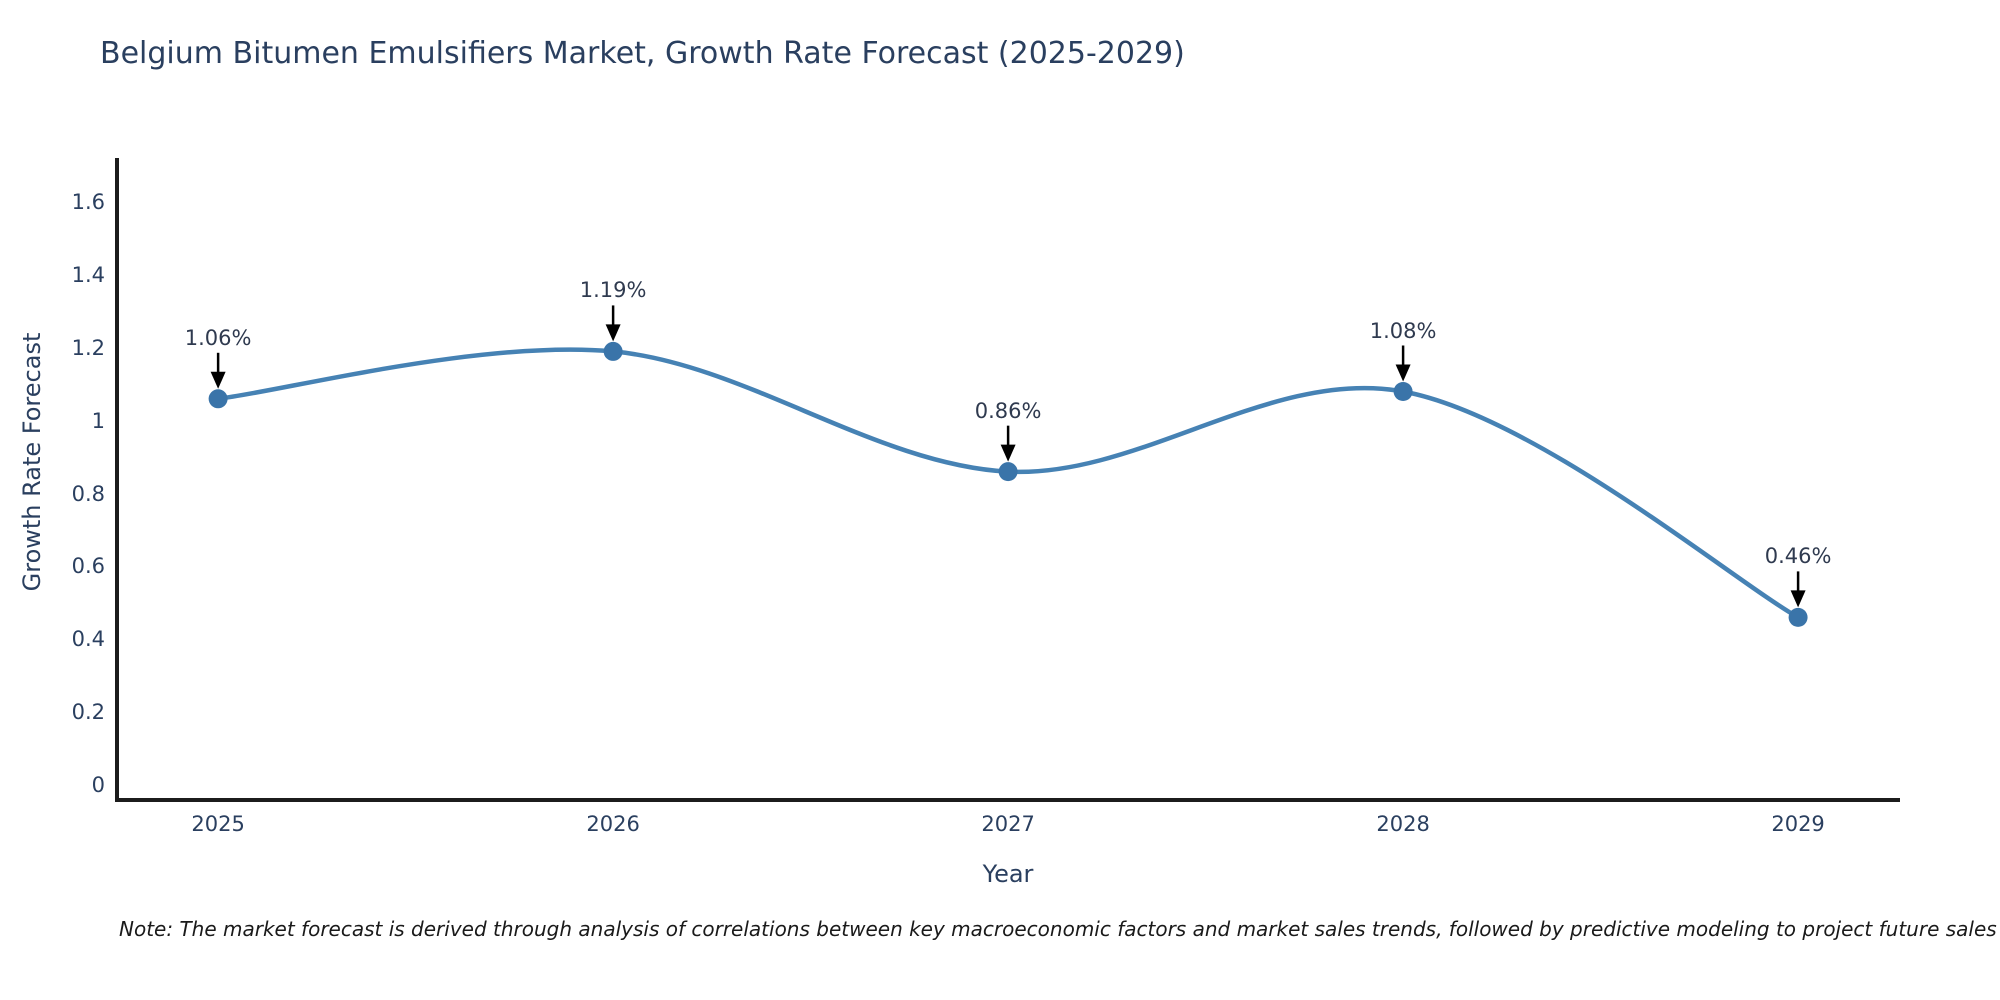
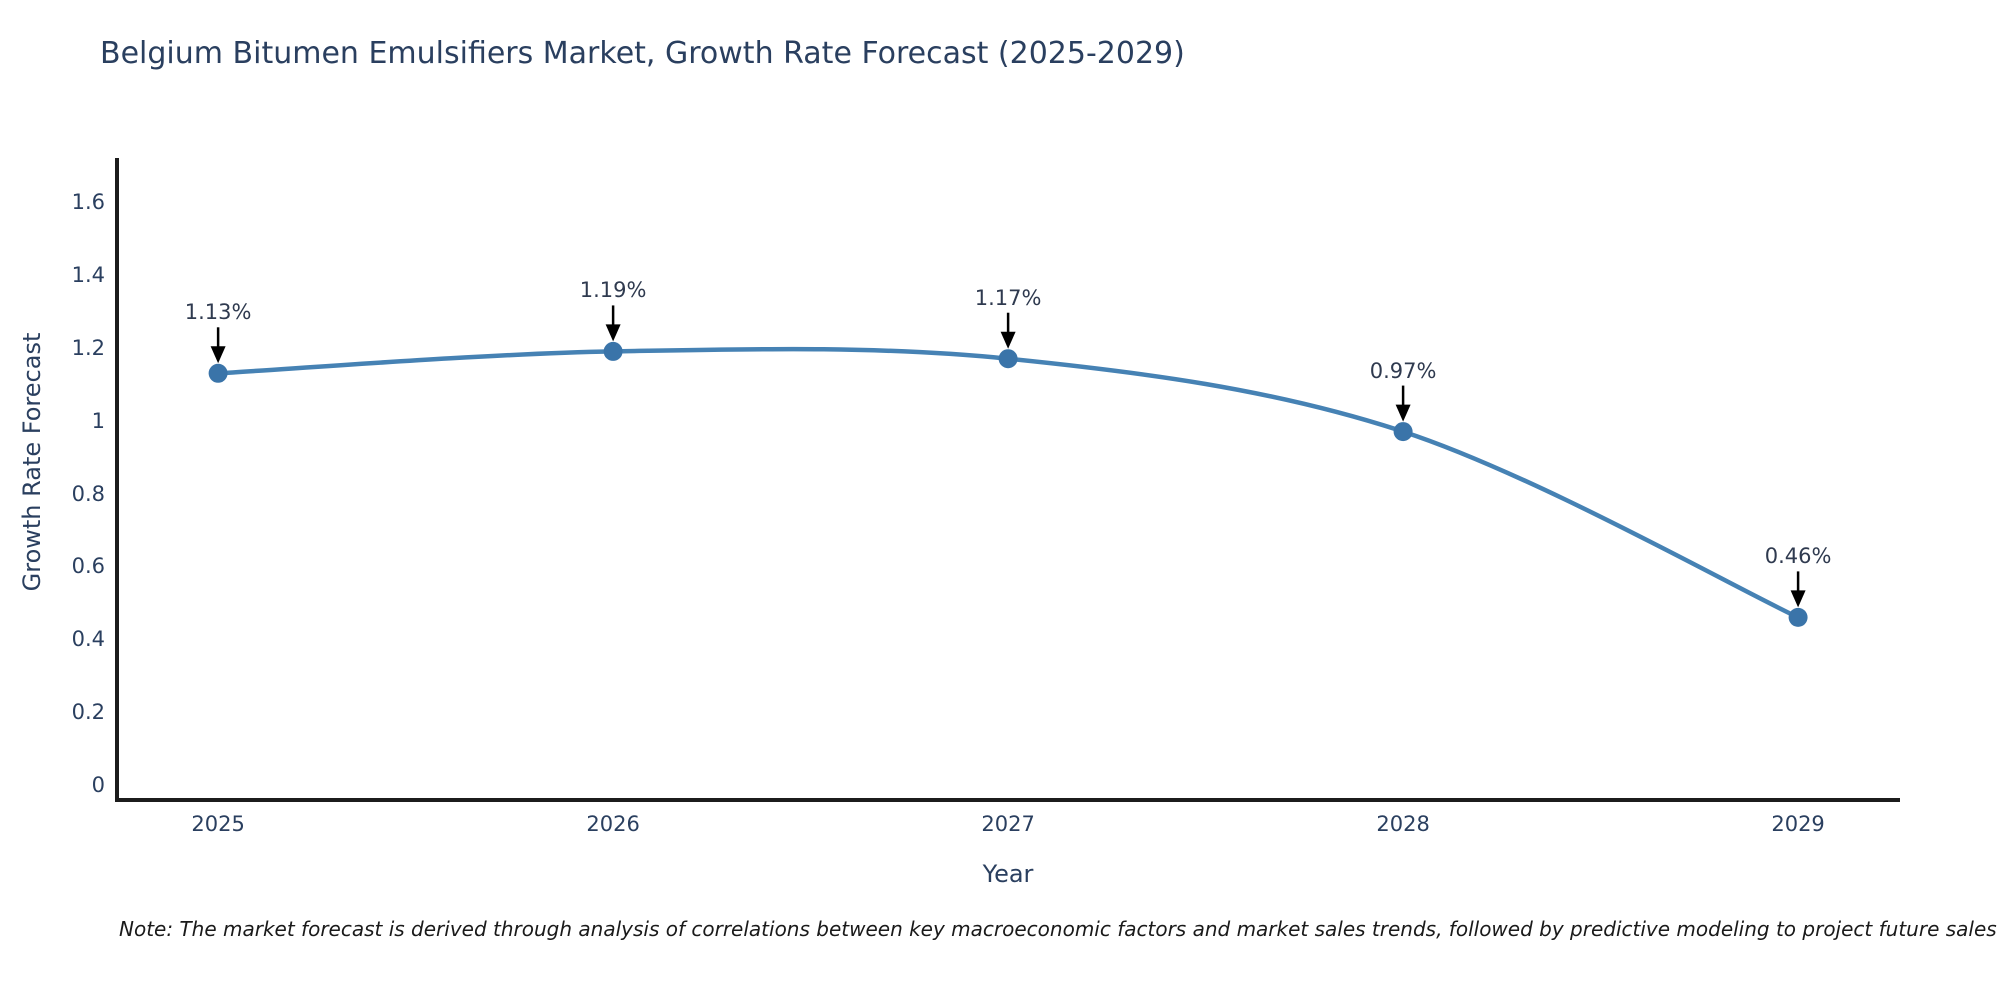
2025: 1.06% -> 1.13%
2027: 0.86% -> 1.17%
2028: 1.08% -> 0.97%
